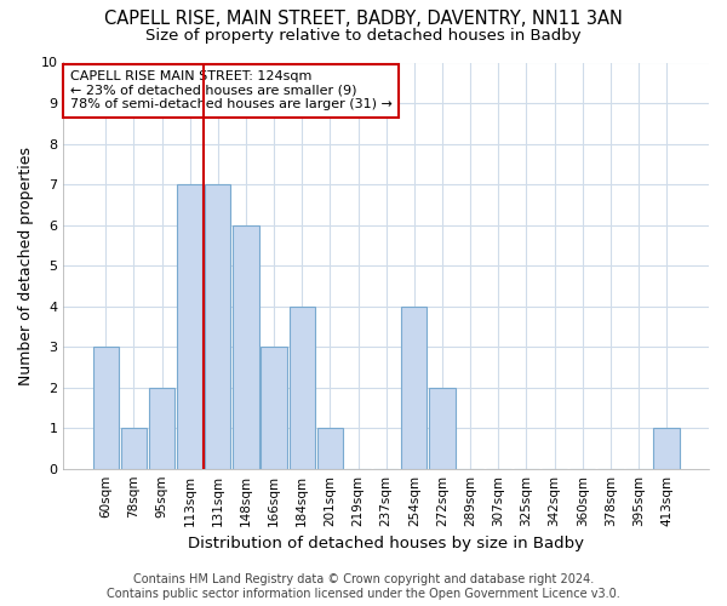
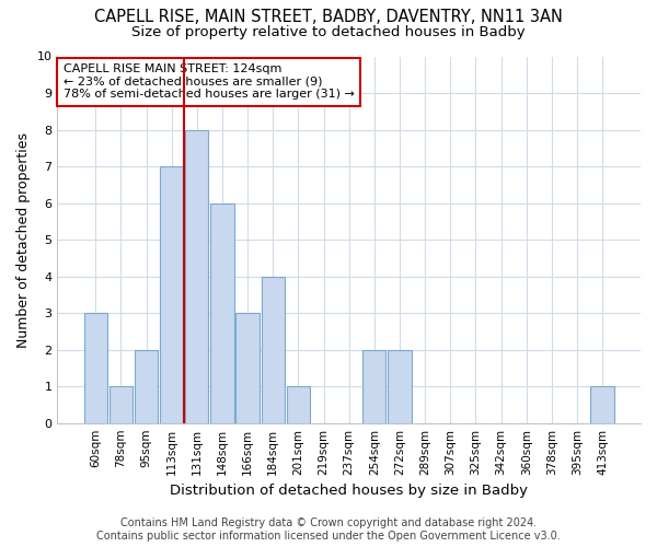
131sqm: 7 -> 8
254sqm: 4 -> 2
